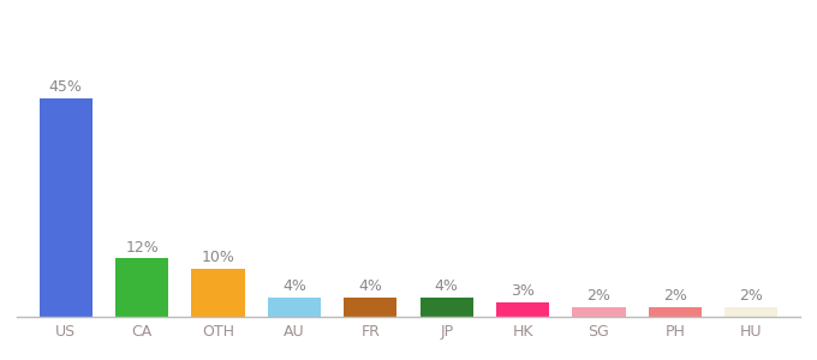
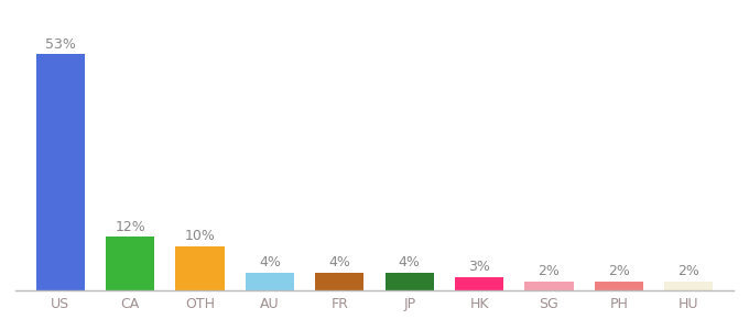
US: 45% -> 53%
